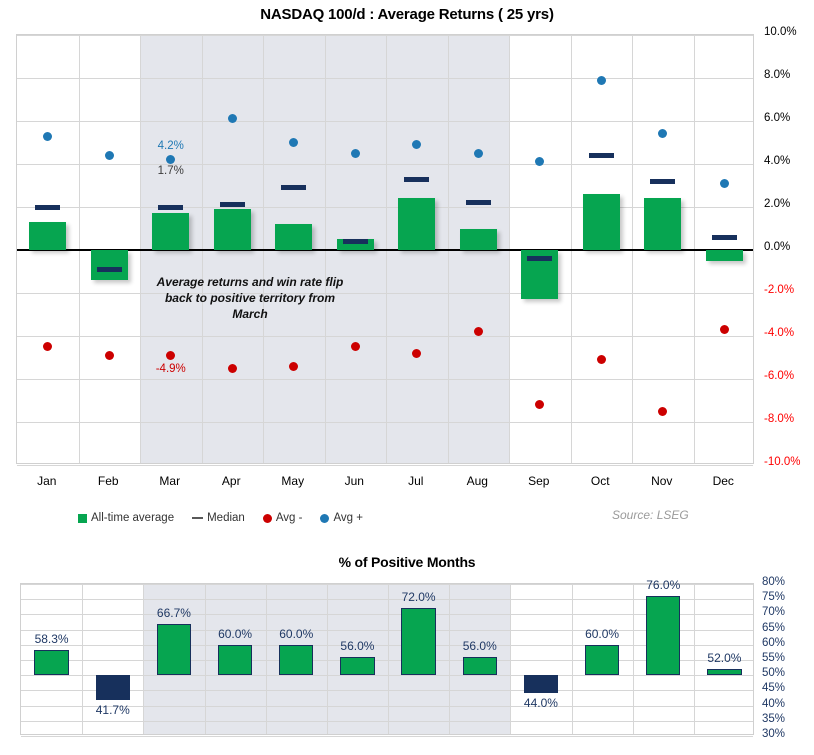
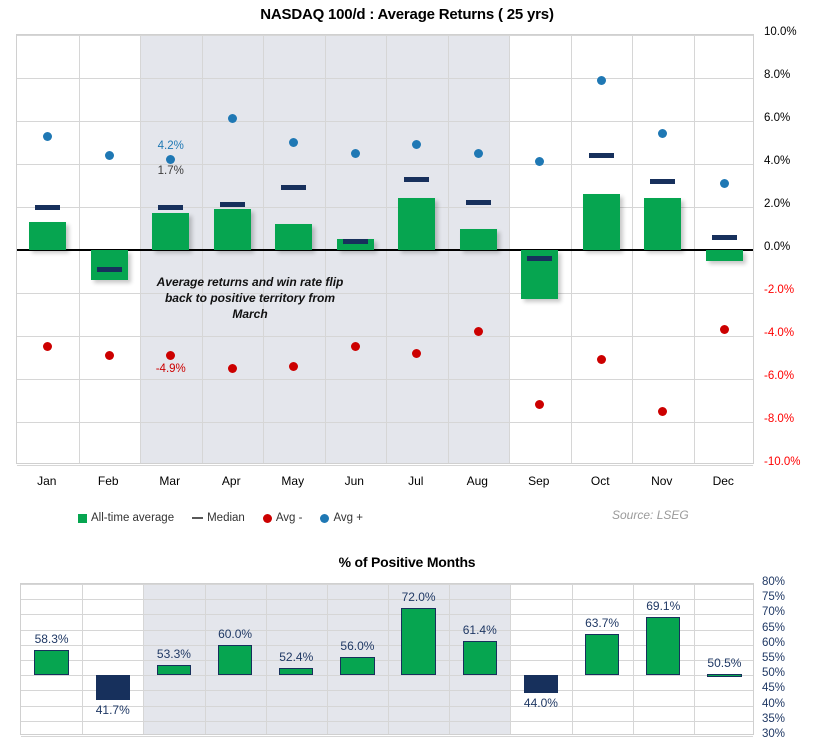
% of Positive Months/Mar: 66.7% -> 53.3%
% of Positive Months/May: 60.0% -> 52.4%
% of Positive Months/Aug: 56.0% -> 61.4%
% of Positive Months/Oct: 60.0% -> 63.7%
% of Positive Months/Nov: 76.0% -> 69.1%
% of Positive Months/Dec: 52.0% -> 50.5%
